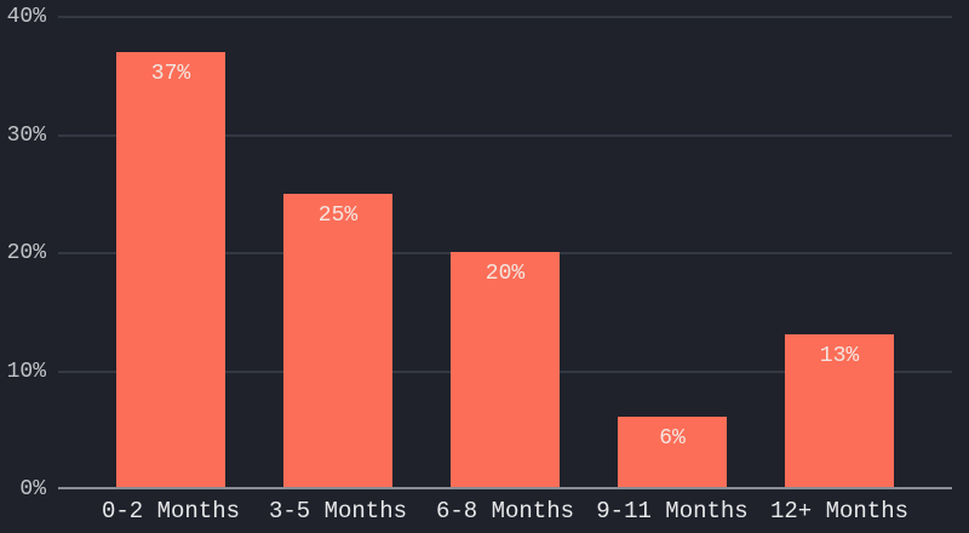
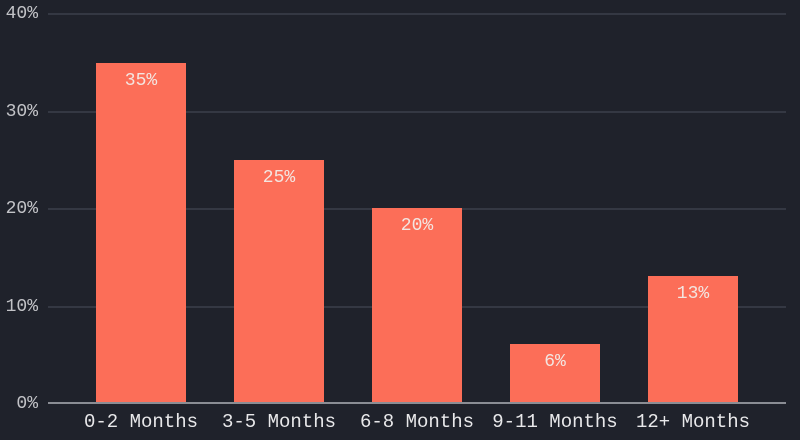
0-2 Months: 37% -> 35%
